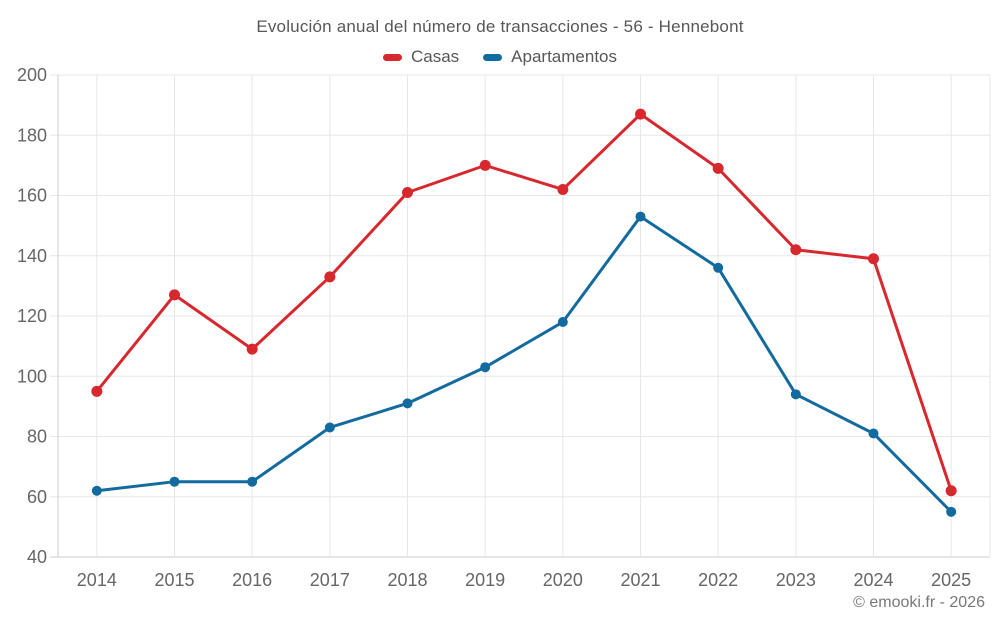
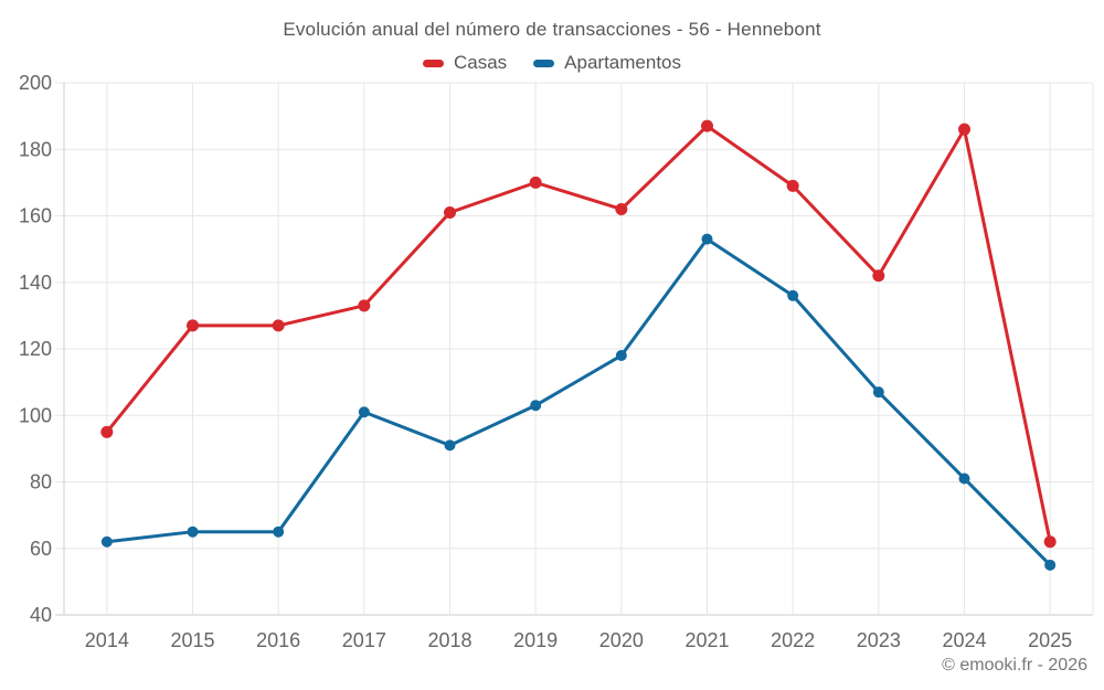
Casas/2016: 109 -> 127
Apartamentos/2017: 83 -> 101
Apartamentos/2023: 94 -> 107
Casas/2024: 139 -> 186
